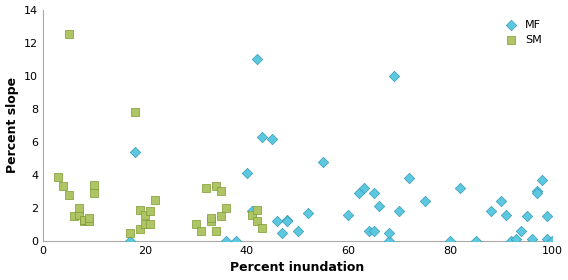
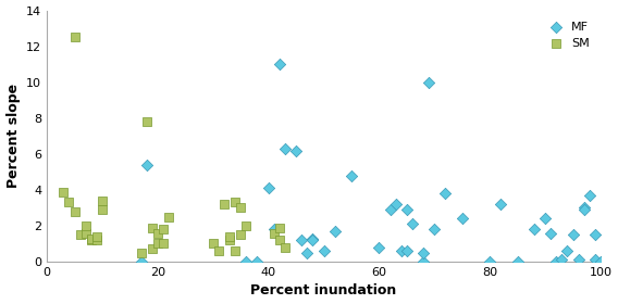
MF/60: 1.6 -> 0.8
